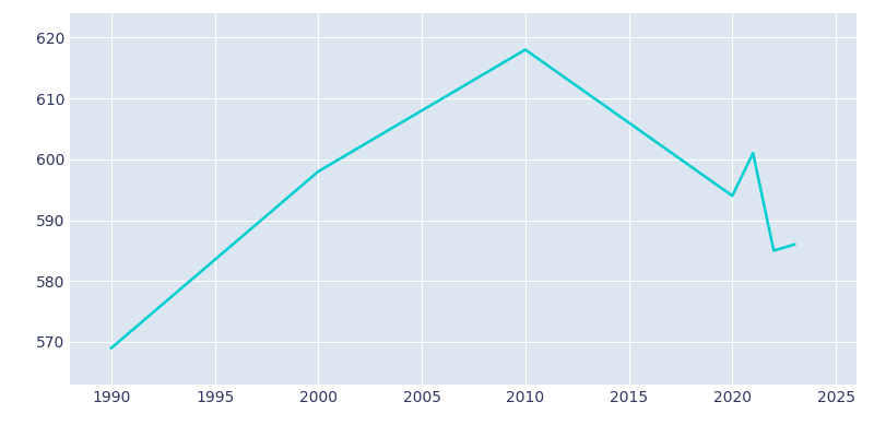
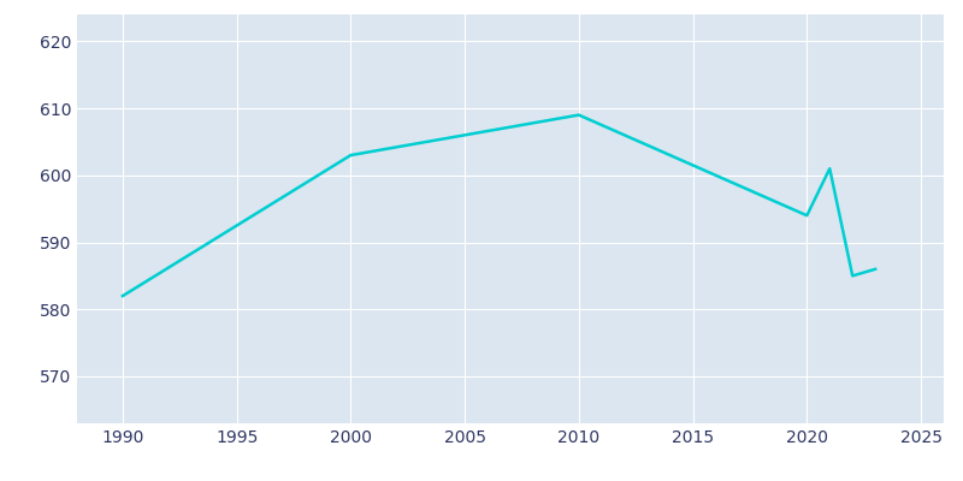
1990: 569 -> 582
2000: 598 -> 603
2010: 618 -> 609
